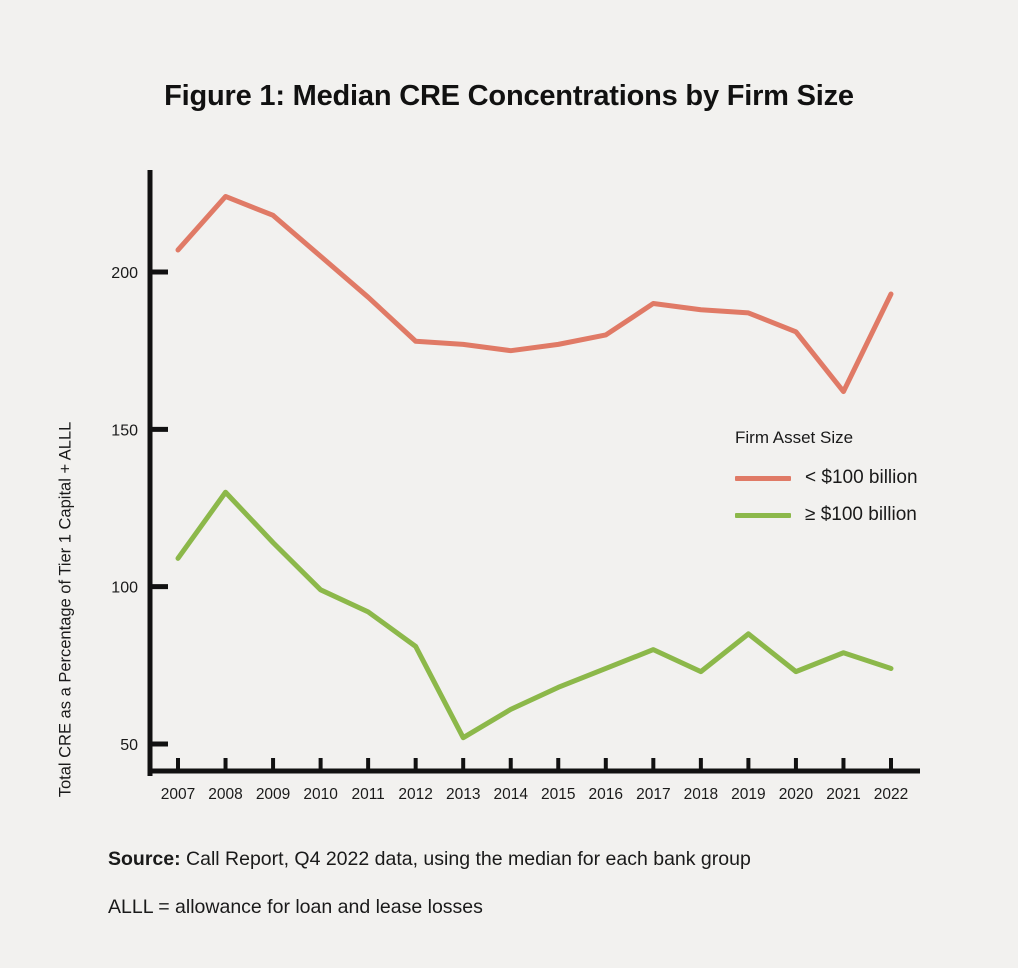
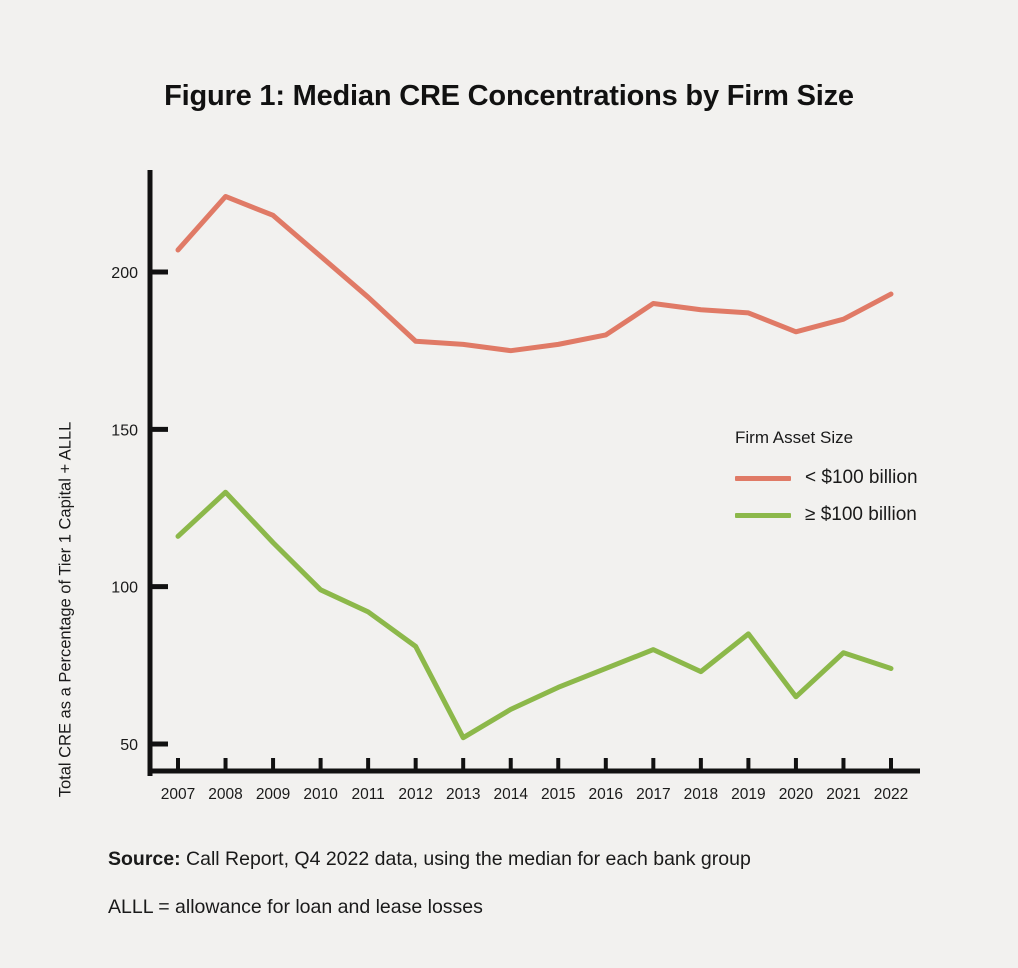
≥ $100 billion/2007: 109 -> 116
≥ $100 billion/2020: 73 -> 65
< $100 billion/2021: 162 -> 185
